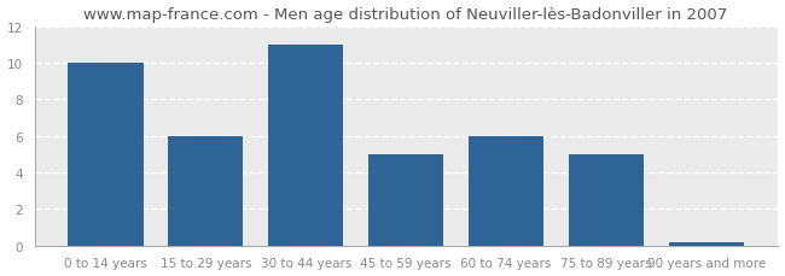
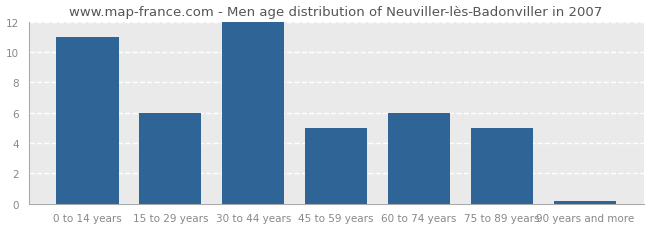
0 to 14 years: 10.0 -> 11.0
30 to 44 years: 11.0 -> 12.0
